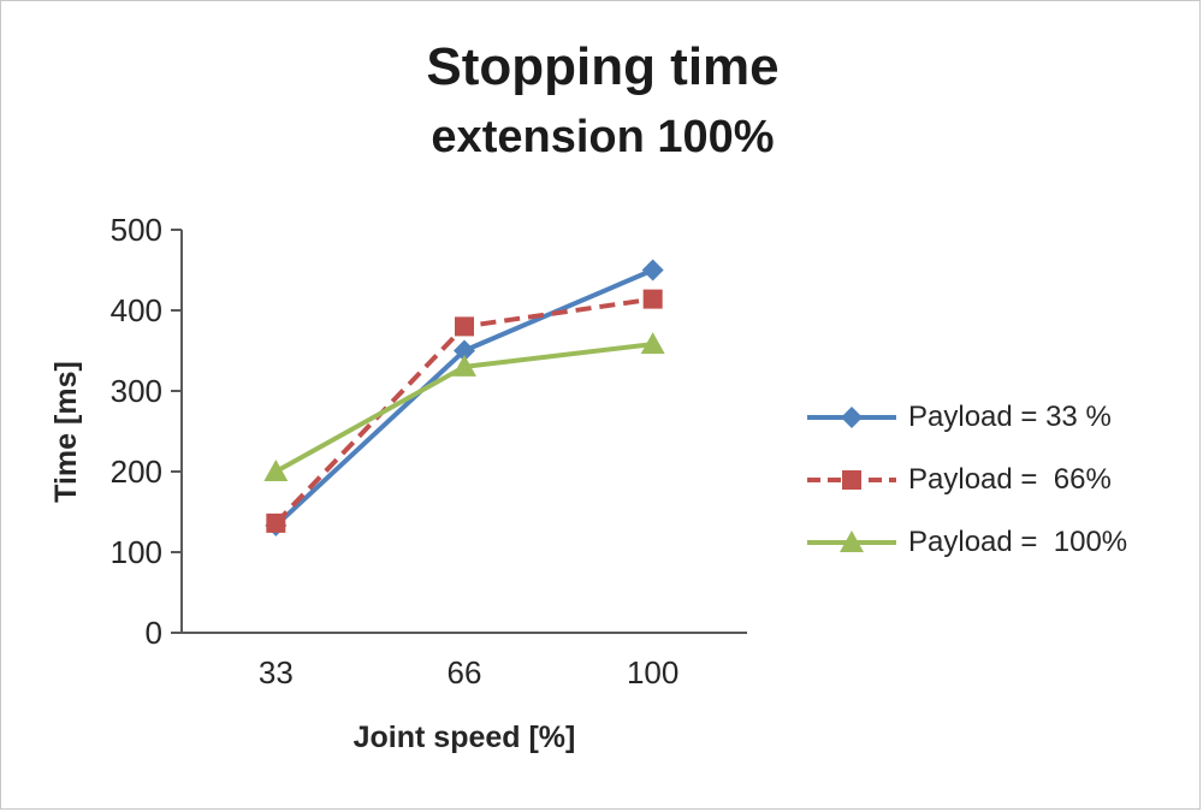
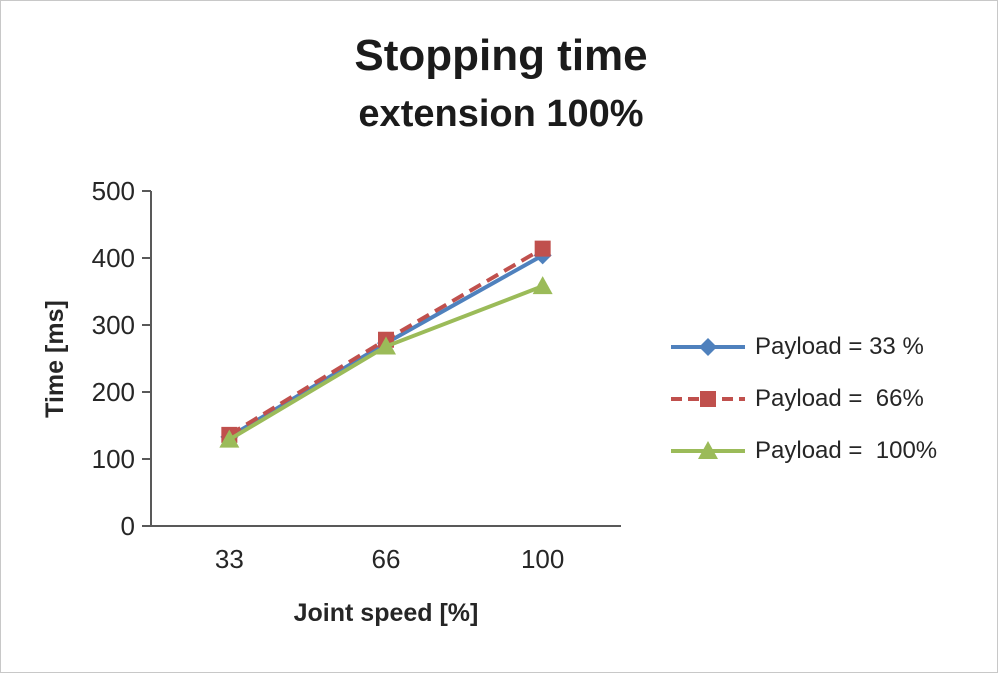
Payload = 100%/33: 200 -> 130
Payload = 33 %/66: 350 -> 270
Payload = 66%/66: 380 -> 280
Payload = 100%/66: 330 -> 270
Payload = 33 %/100: 450 -> 400
